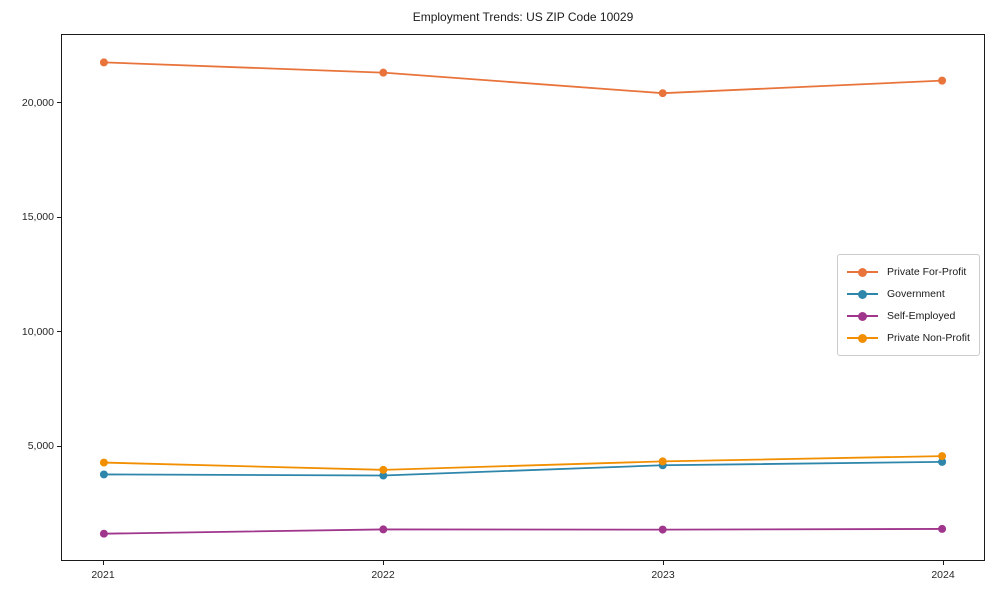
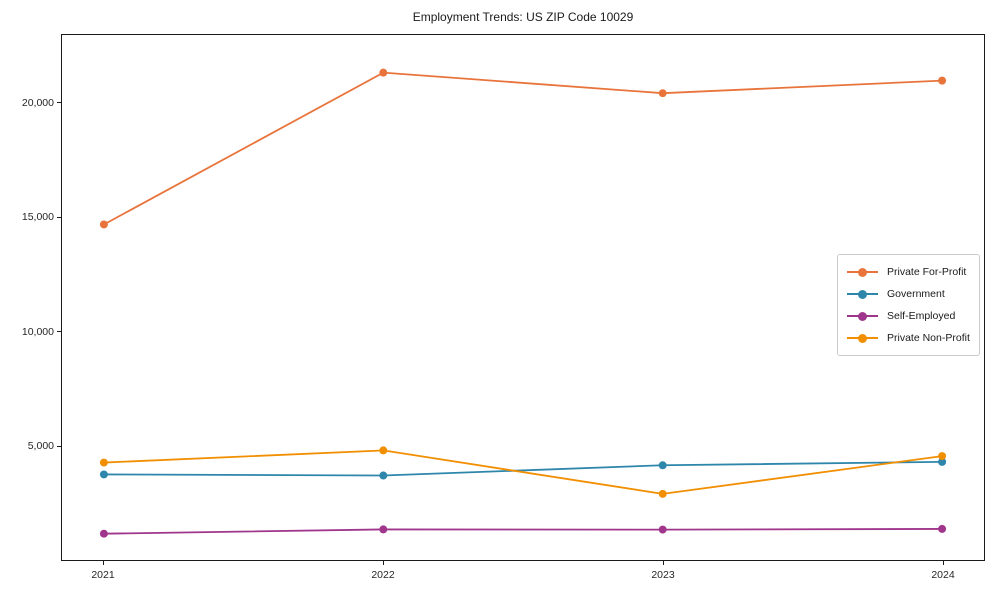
Private For-Profit/2021: 21800 -> 14700
Private Non-Profit/2022: 4000 -> 4800
Private Non-Profit/2023: 4300 -> 2900
